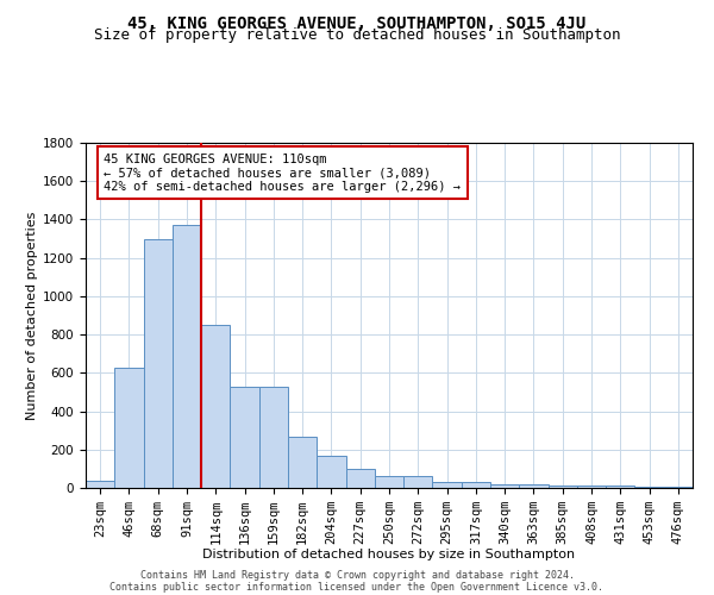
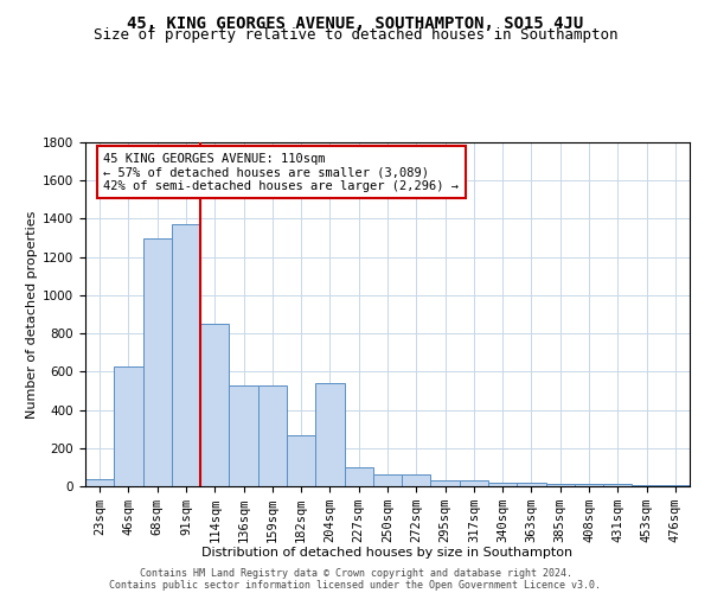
204sqm: 170 -> 540
